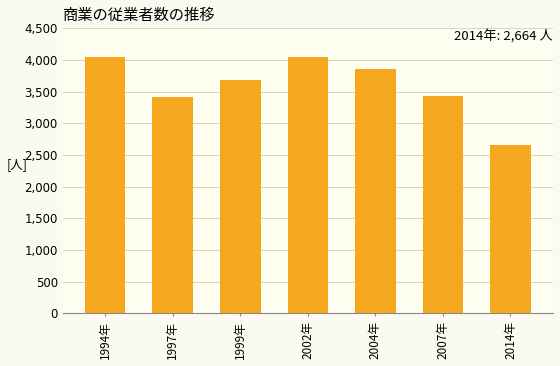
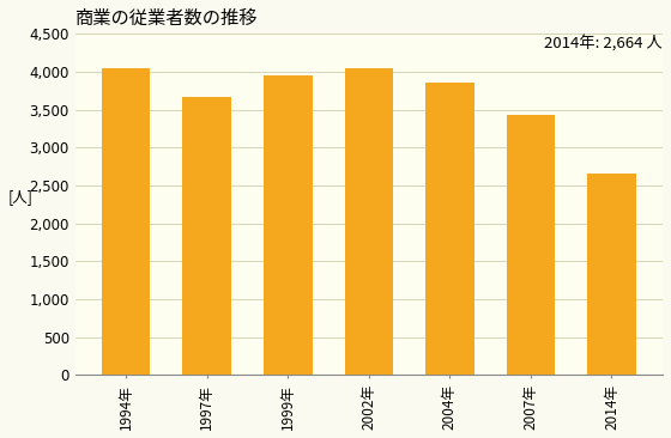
1997年: 3,420 -> 3,660
1999年: 3,680 -> 3,950
